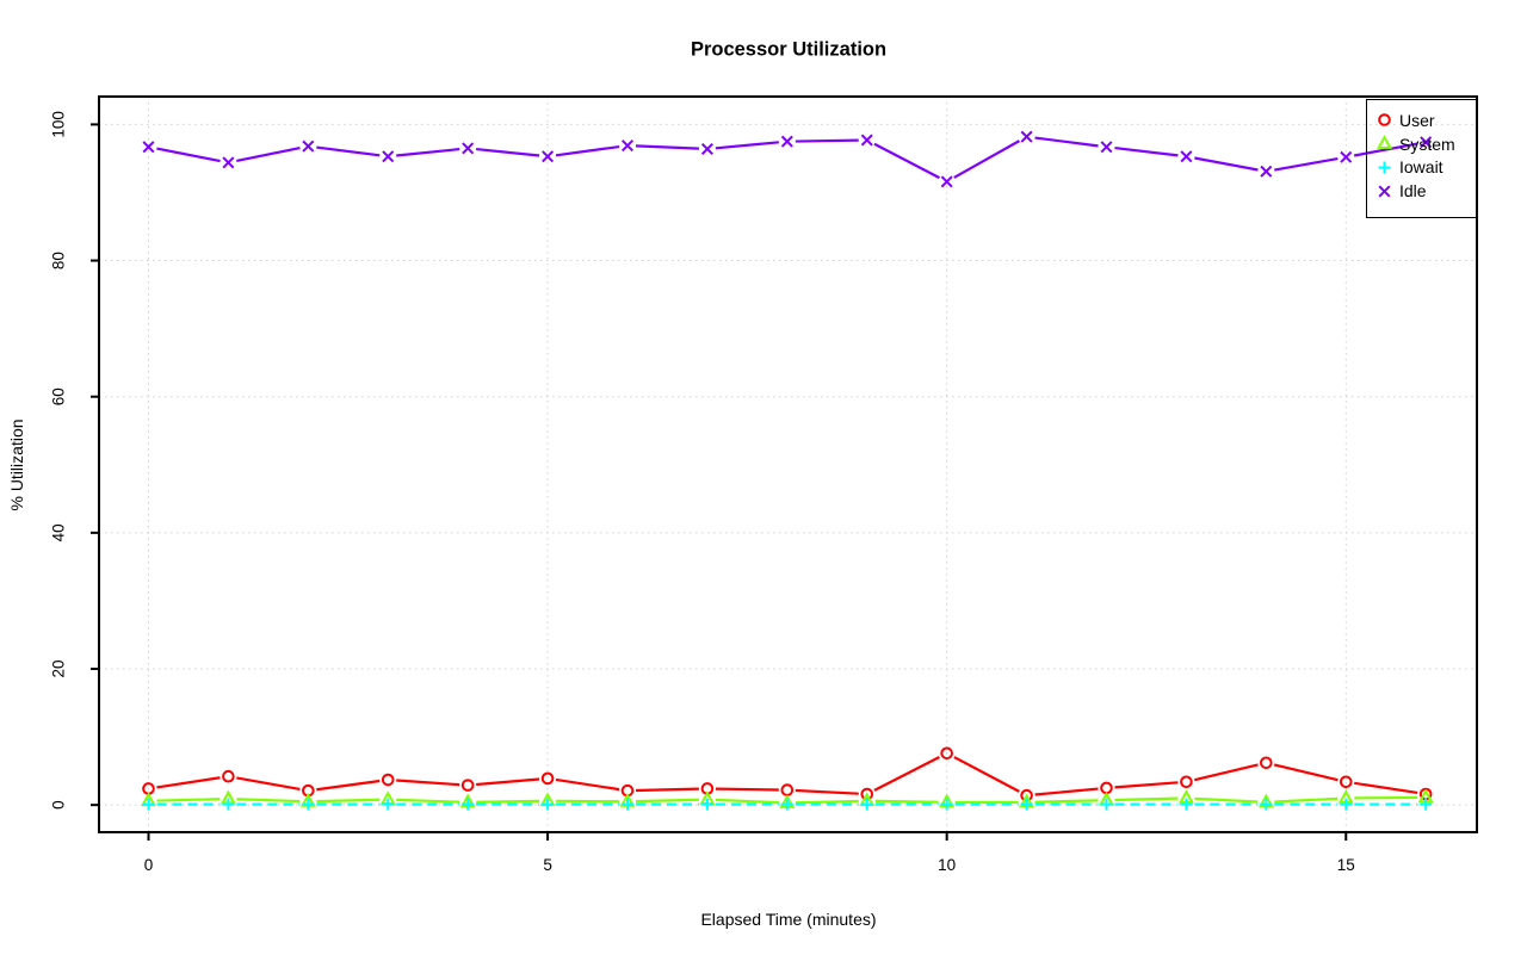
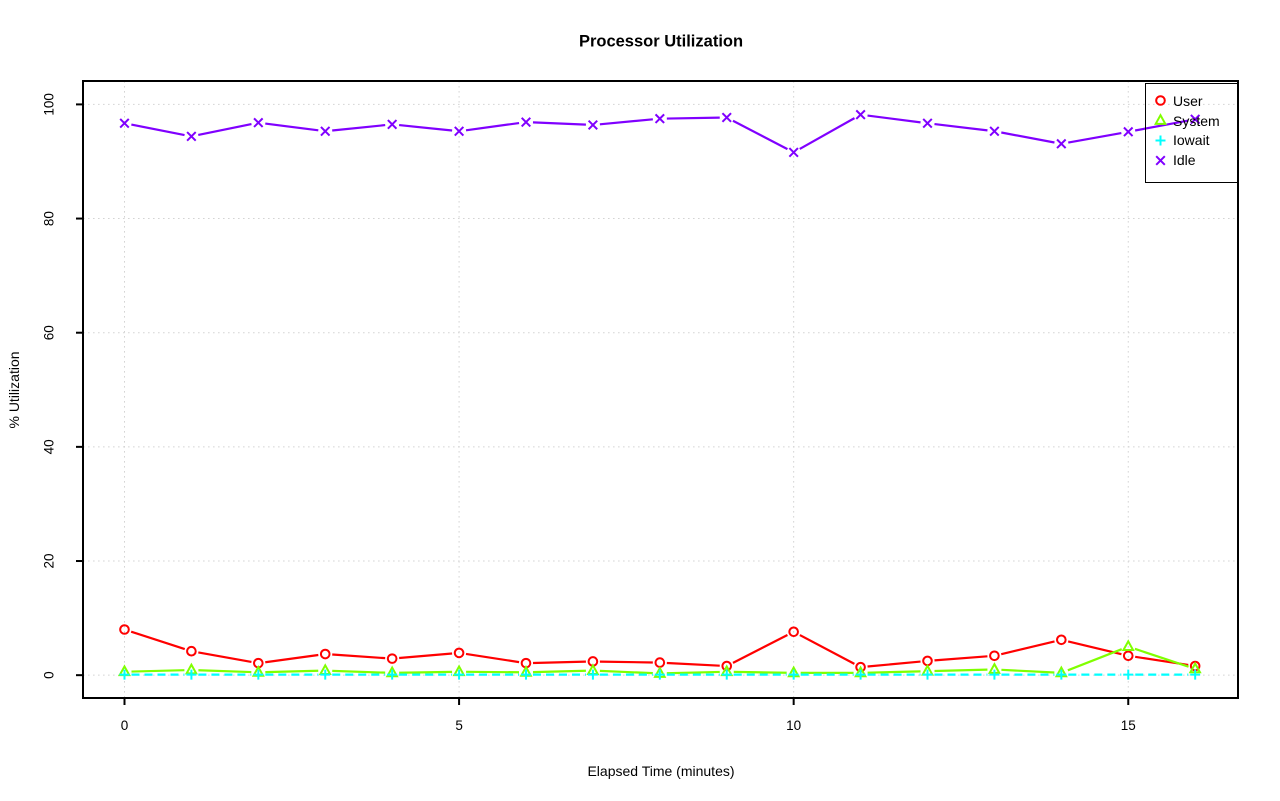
User/0: 2 -> 8
System/15: 1 -> 5
